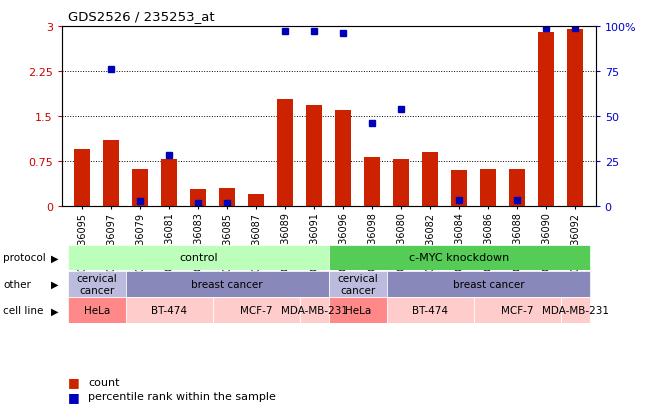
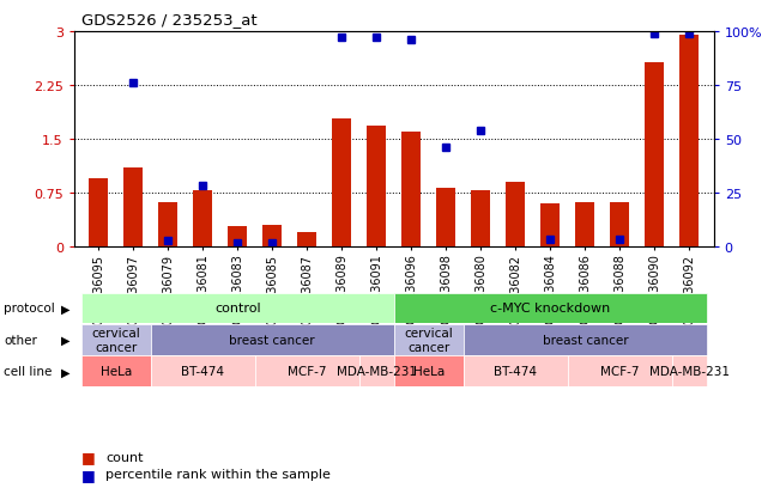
GSM136090: 2.90 -> 2.56
